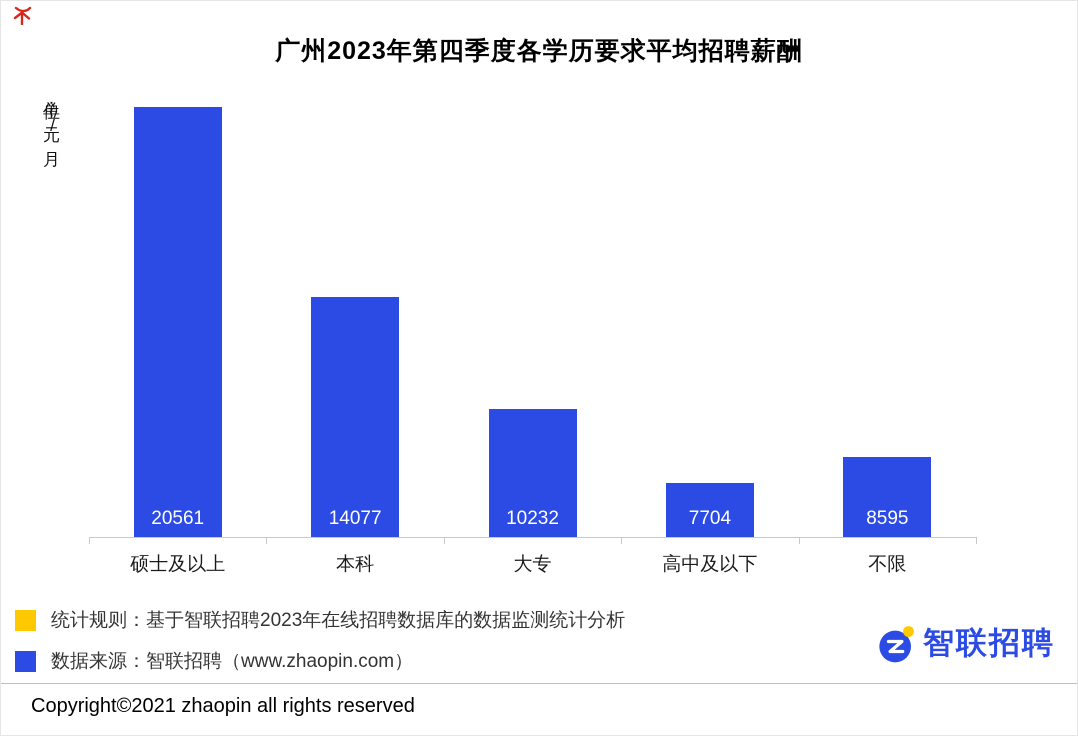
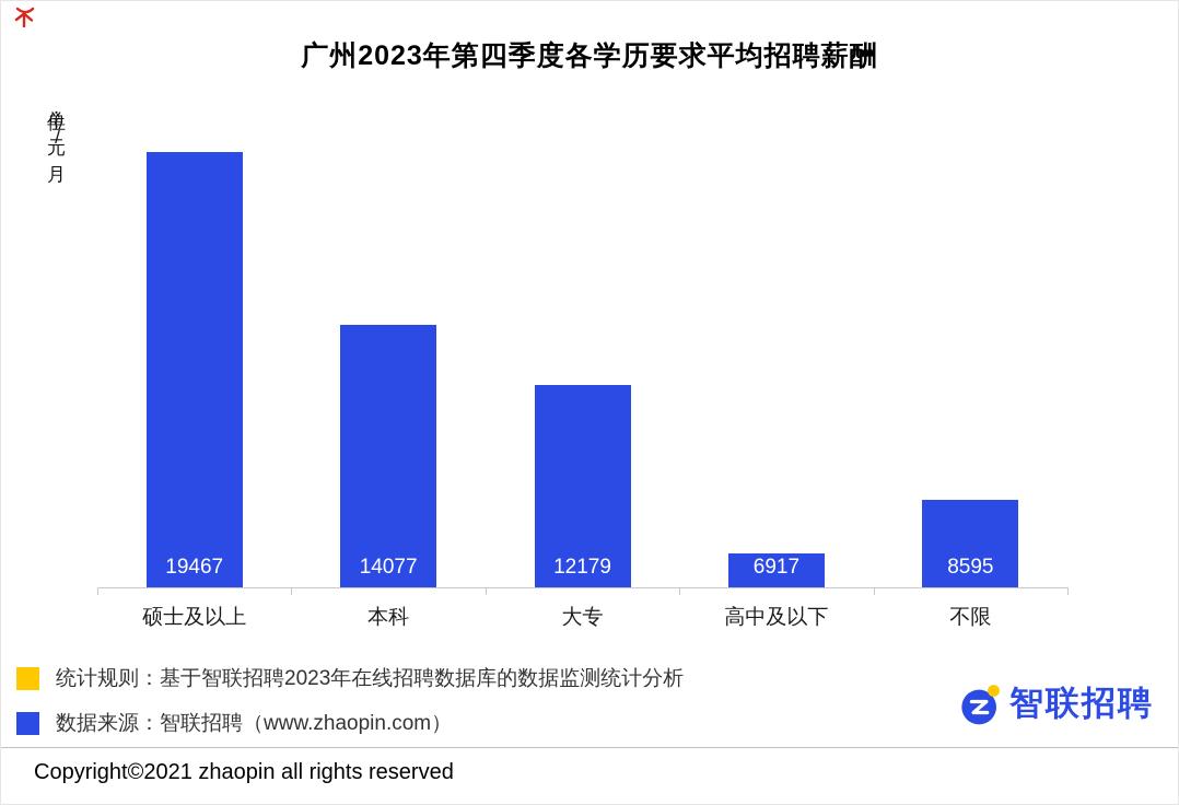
硕士及以上: 20561 -> 19467
大专: 10232 -> 12179
高中及以下: 7704 -> 6917
